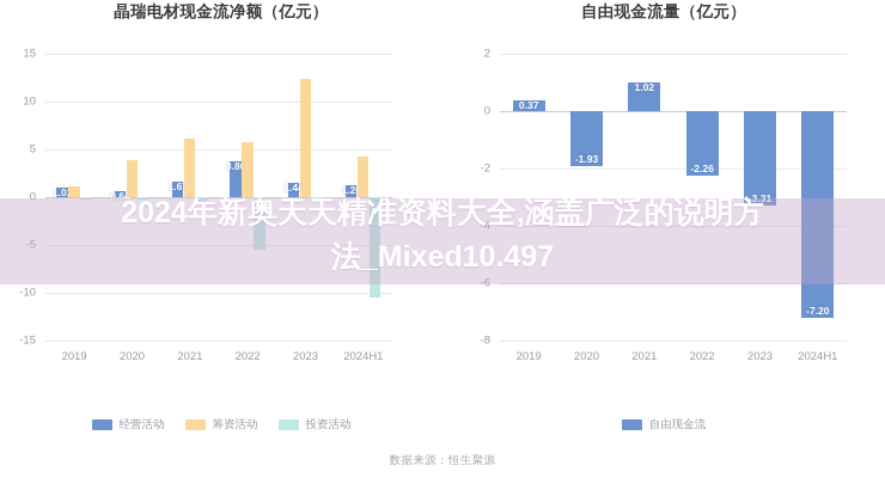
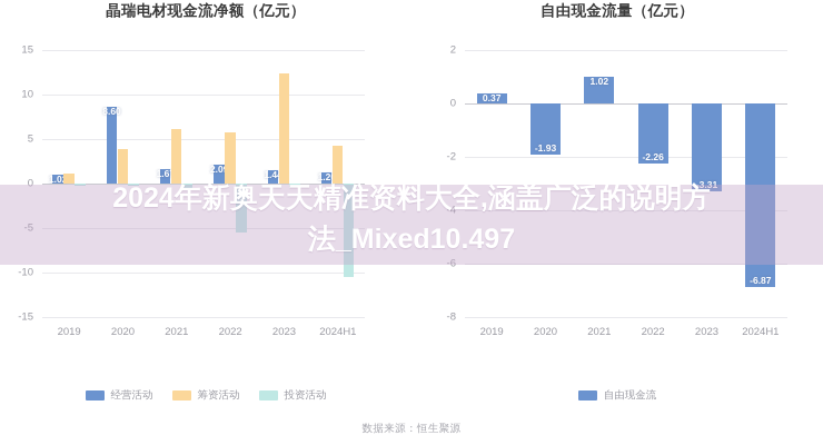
晶瑞电材现金流净额（亿元）/经营活动/2020: 0.64 -> 8.60
晶瑞电材现金流净额（亿元）/经营活动/2022: 3.80 -> 2.09
自由现金流量（亿元）/2024H1: -7.20 -> -6.87
